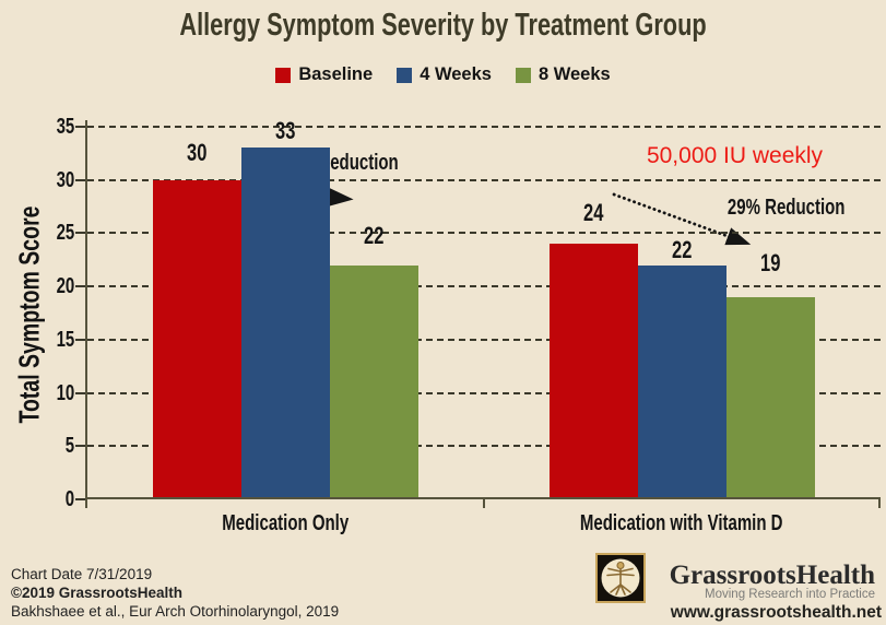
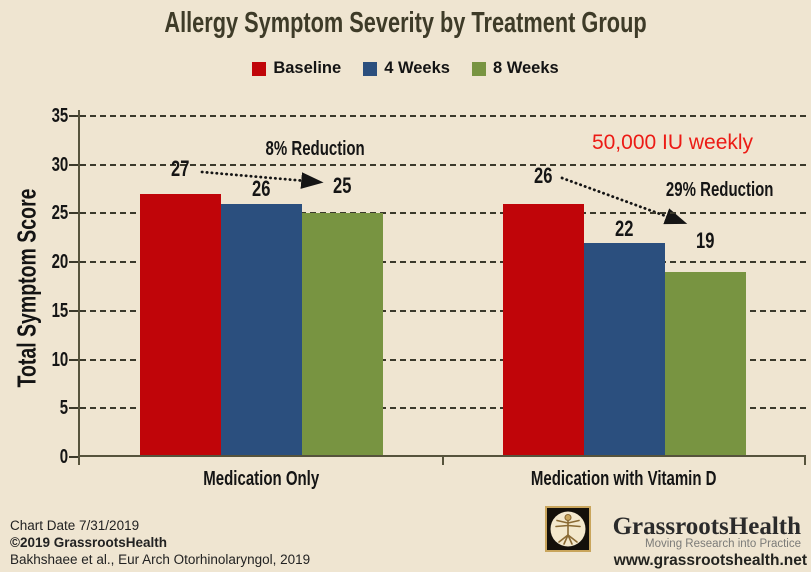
Baseline/Medication Only: 30 -> 27
4 Weeks/Medication Only: 33 -> 26
8 Weeks/Medication Only: 22 -> 25
Baseline/Medication with Vitamin D: 24 -> 26
